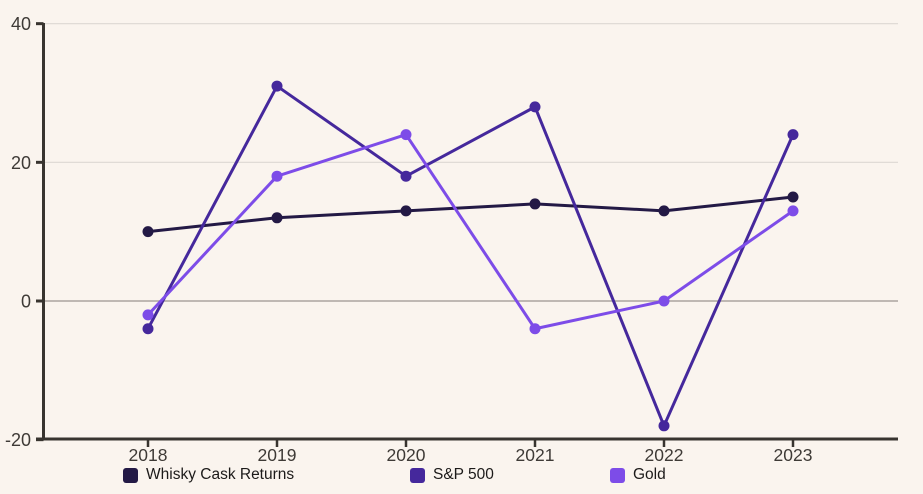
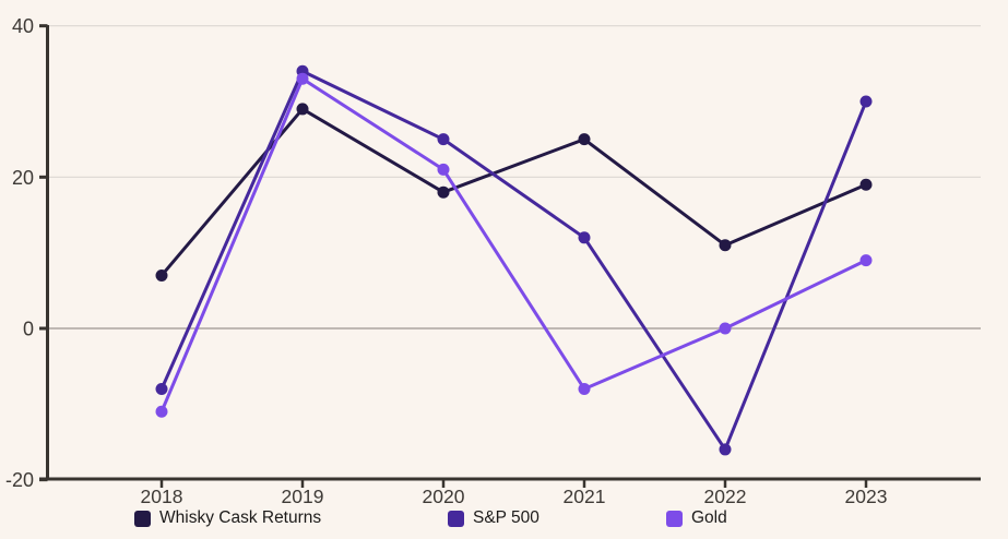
Whisky Cask Returns/2018: 10 -> 7
S&P 500/2018: -4 -> -8
Gold/2018: -2 -> -11
Whisky Cask Returns/2019: 12 -> 29
S&P 500/2019: 31 -> 34
Gold/2019: 18 -> 33
Whisky Cask Returns/2020: 13 -> 18
S&P 500/2020: 18 -> 25
Gold/2020: 24 -> 21
Whisky Cask Returns/2021: 14 -> 25
S&P 500/2021: 28 -> 12
Gold/2021: -4 -> -8
Whisky Cask Returns/2022: 13 -> 11
S&P 500/2022: -18 -> -16
Whisky Cask Returns/2023: 15 -> 19
S&P 500/2023: 24 -> 30
Gold/2023: 13 -> 9
